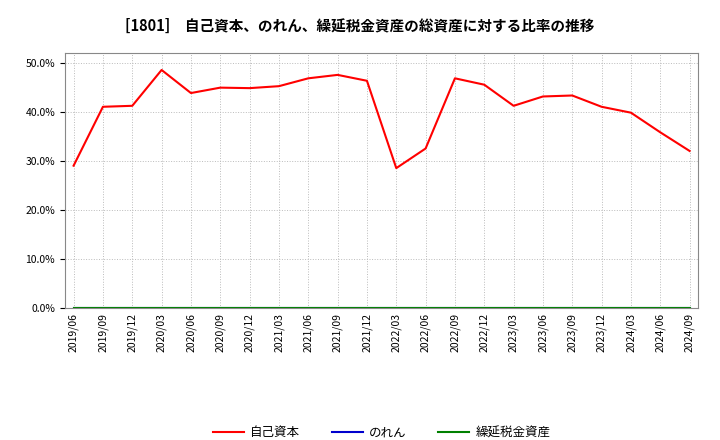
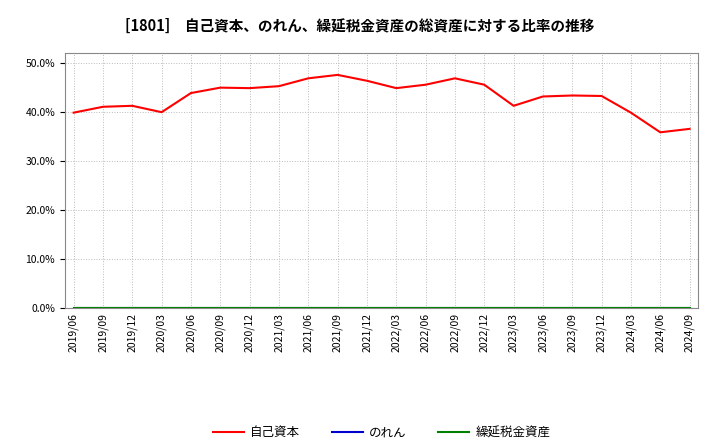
自己資本/2019/06: 29.0% -> 39.8%
自己資本/2020/03: 48.5% -> 39.9%
自己資本/2022/03: 28.5% -> 44.8%
自己資本/2022/06: 32.5% -> 45.5%
自己資本/2023/12: 41.0% -> 43.2%
自己資本/2024/09: 32.0% -> 36.5%
